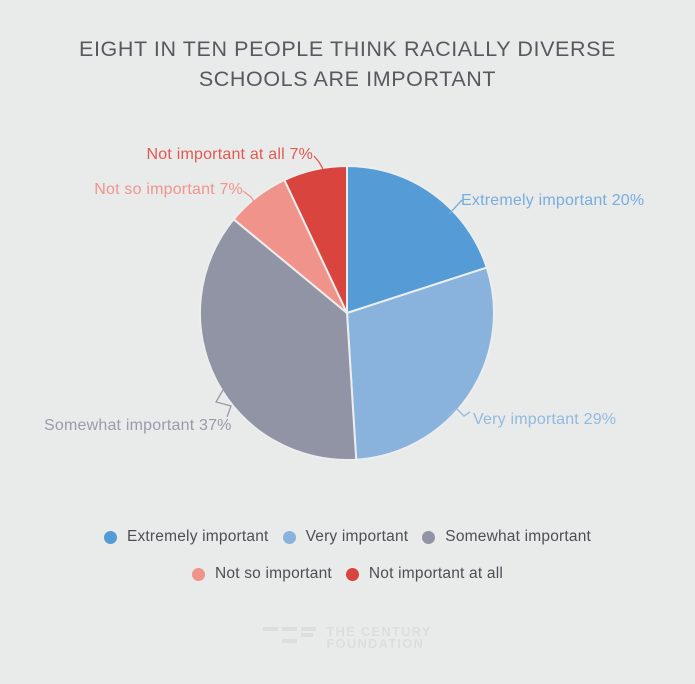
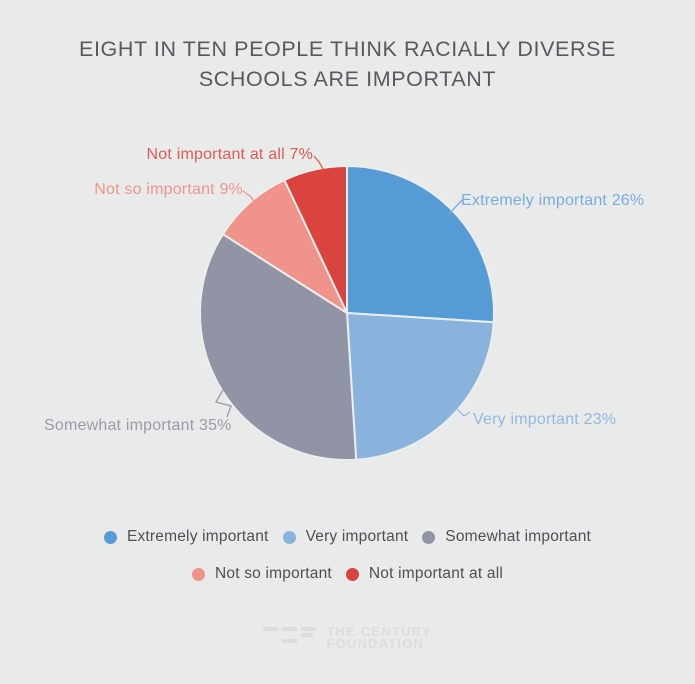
Extremely important: 20% -> 26%
Very important: 29% -> 23%
Somewhat important: 37% -> 35%
Not so important: 7% -> 9%
